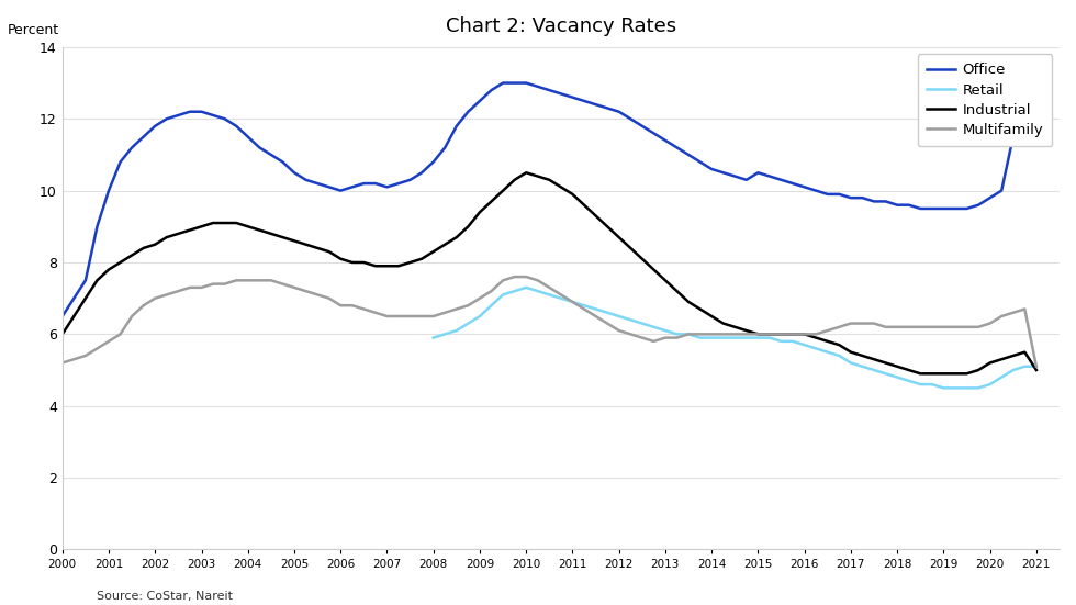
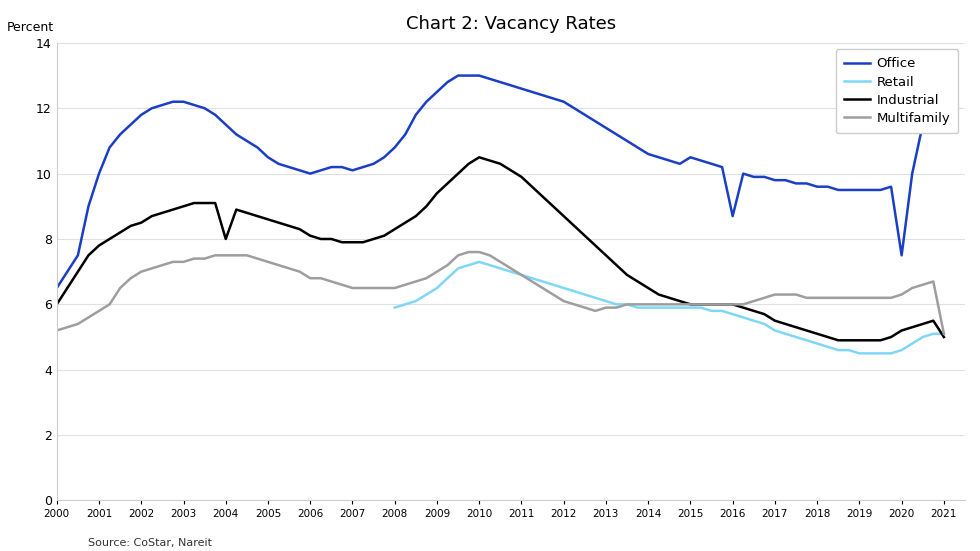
Industrial/2004: 9.0 -> 8.0
Office/2016: 10.1 -> 8.7
Office/2020: 9.8 -> 7.5
